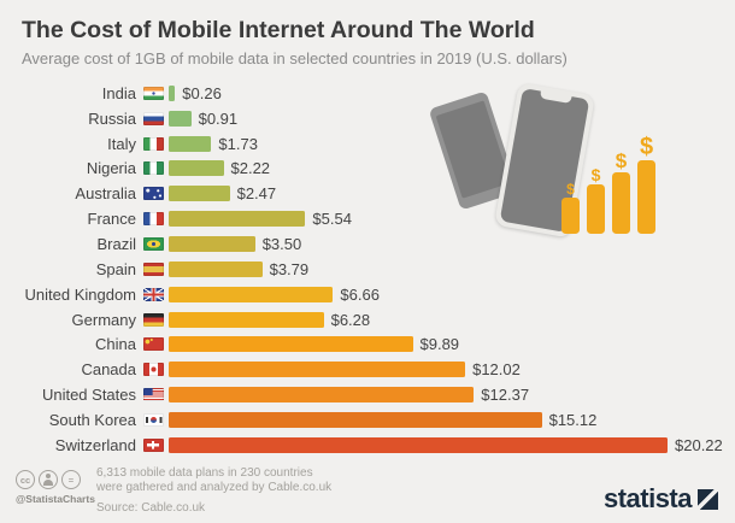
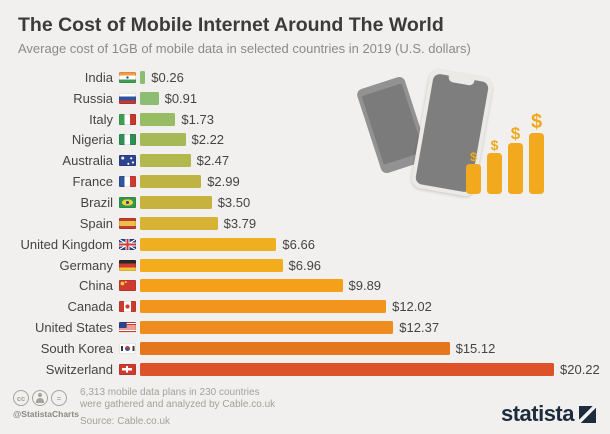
France: $5.54 -> $2.99
Germany: $6.28 -> $6.96
